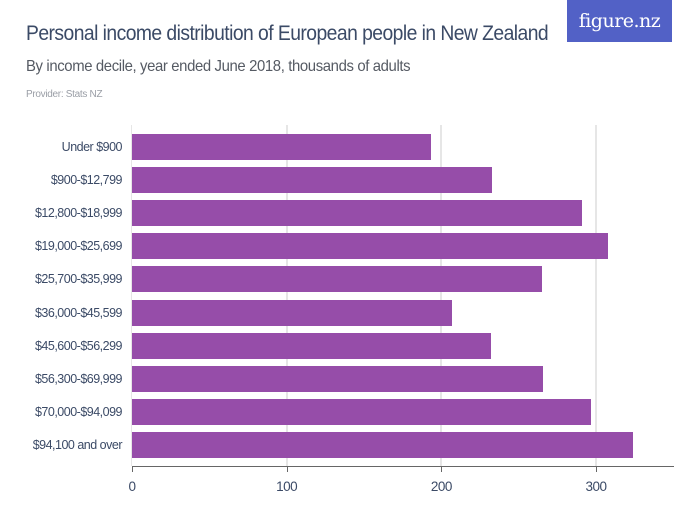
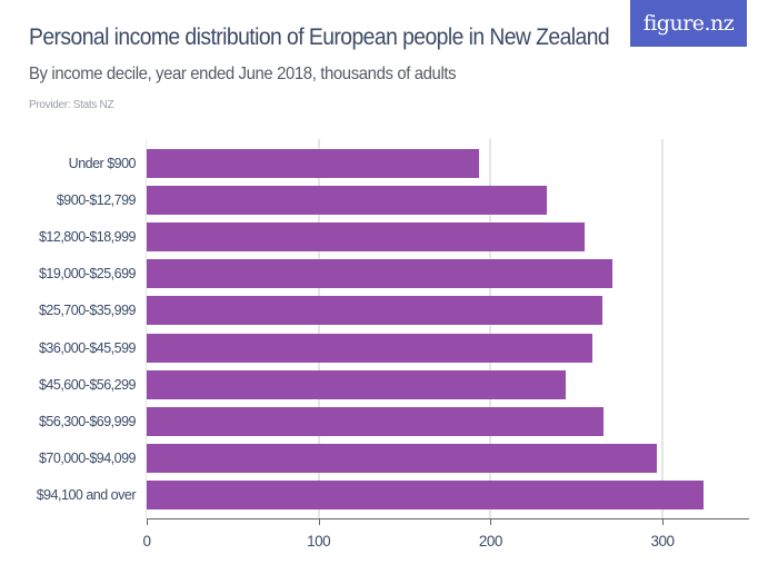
$12,800-$18,999: 291 -> 255
$19,000-$25,699: 308 -> 271
$36,000-$45,599: 207 -> 259
$45,600-$56,299: 232 -> 244
